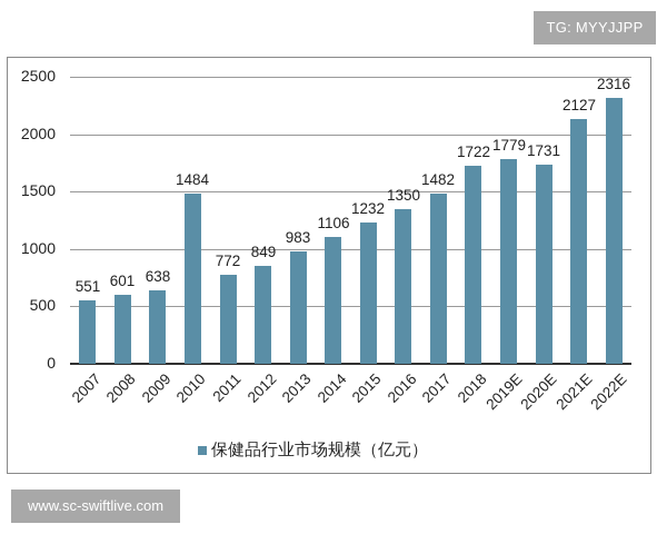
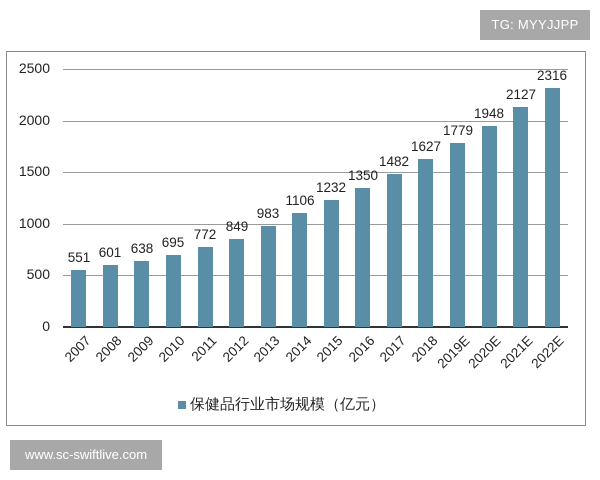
2010: 1484 -> 695
2018: 1722 -> 1627
2020E: 1731 -> 1948
